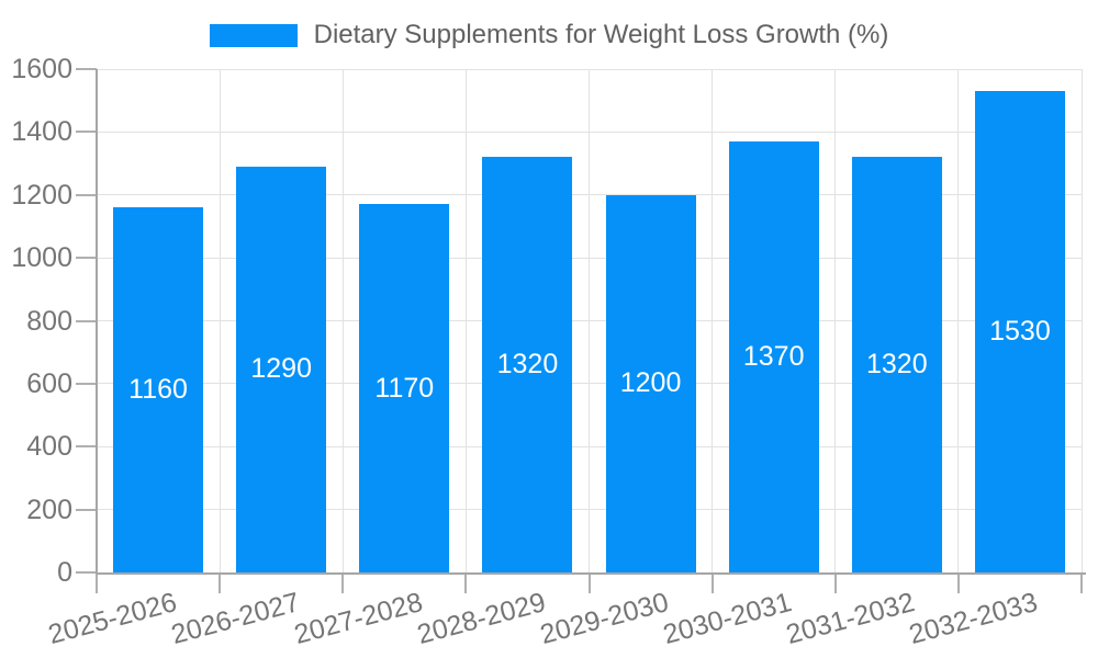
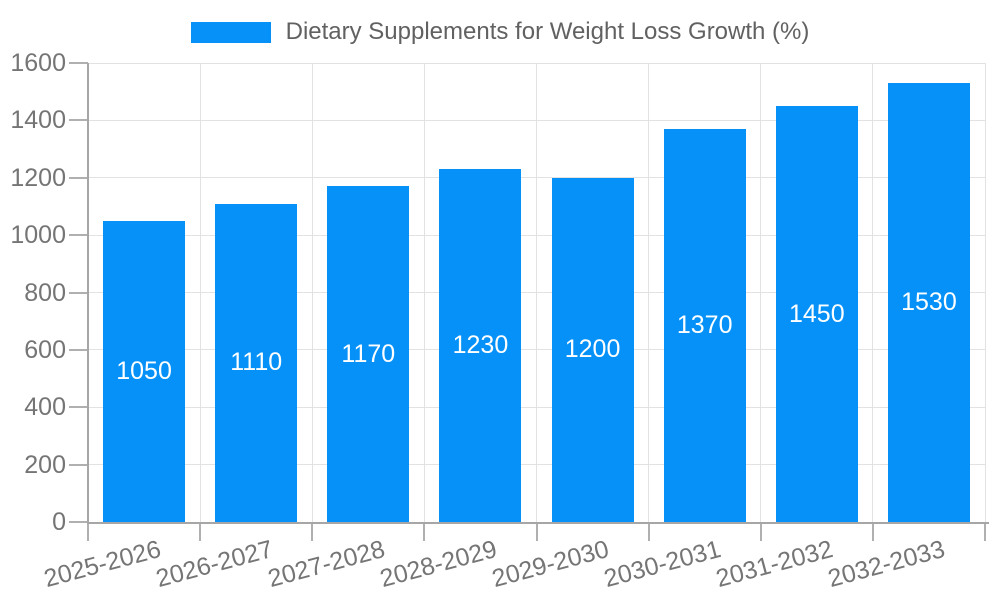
2025-2026: 1160 -> 1050
2026-2027: 1290 -> 1110
2028-2029: 1320 -> 1230
2031-2032: 1320 -> 1450
